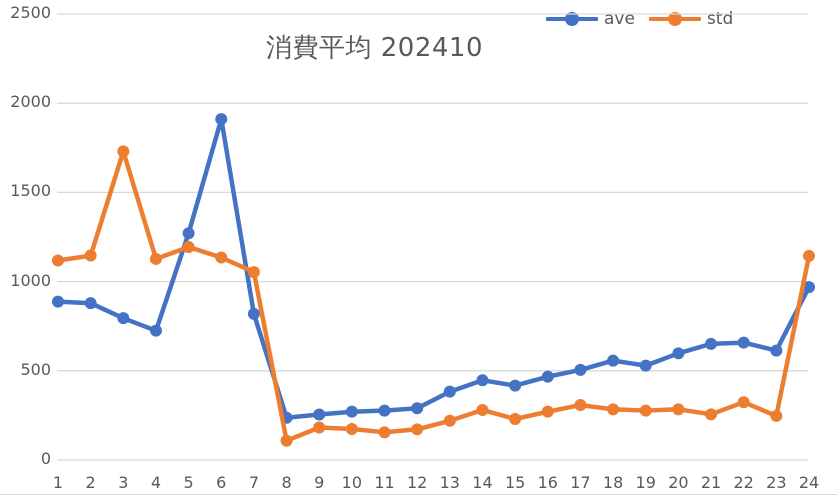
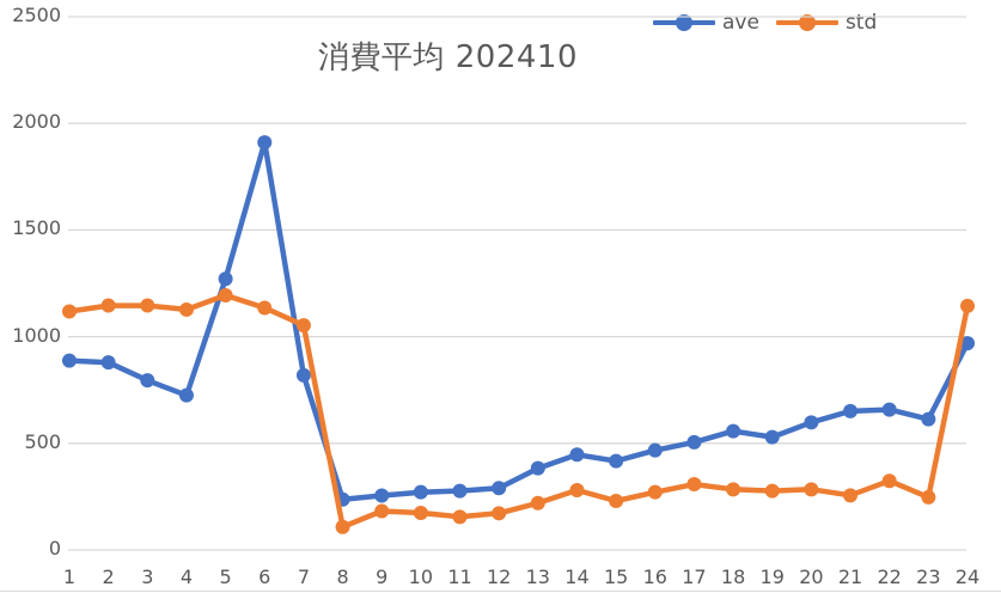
std/3: 1730 -> 1150
